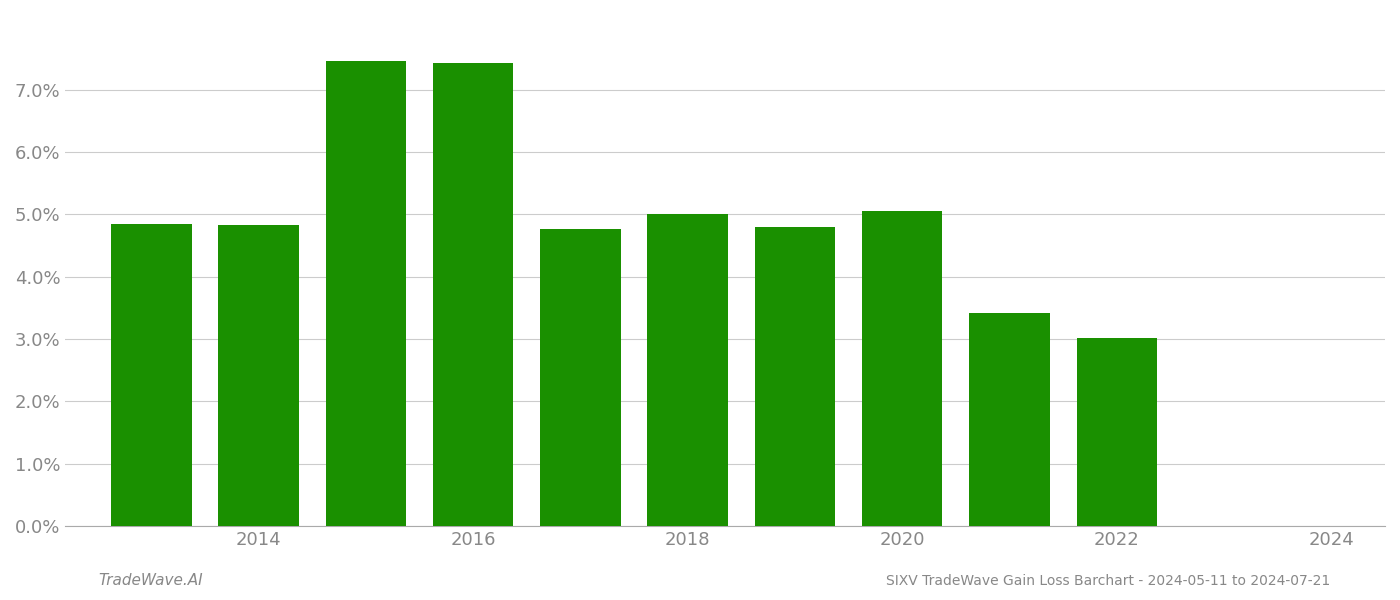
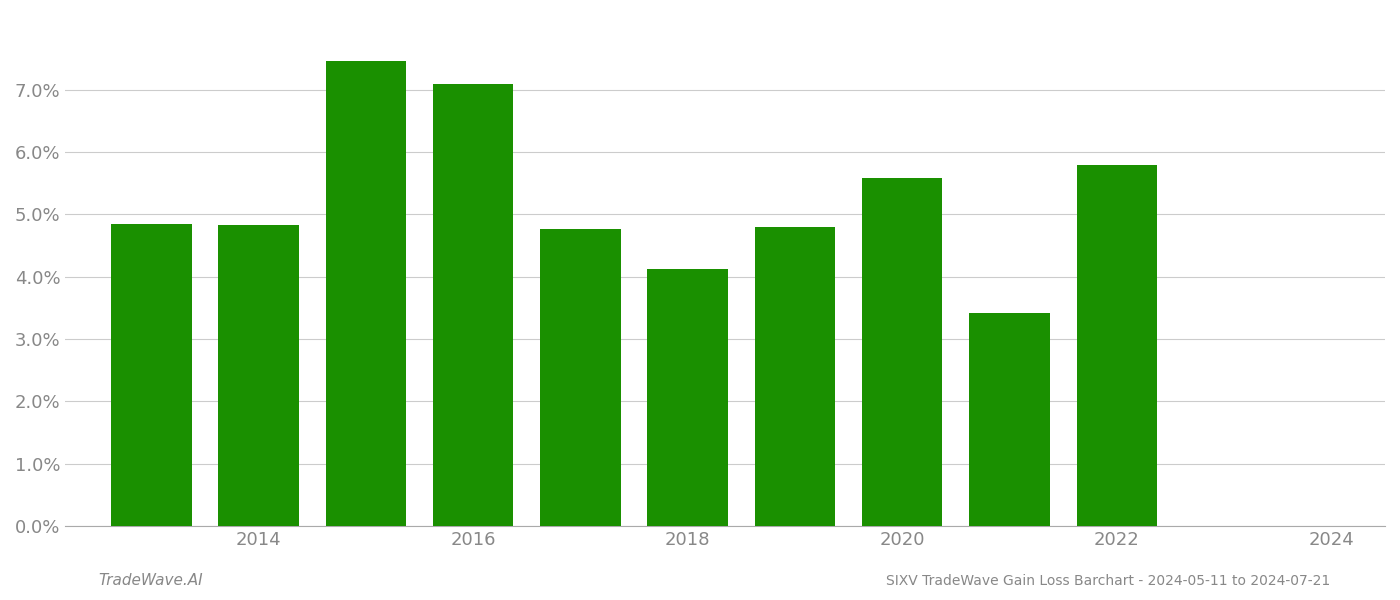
2016: 7.43% -> 7.10%
2018: 5.00% -> 4.12%
2020: 5.05% -> 5.58%
2022: 3.02% -> 5.80%
